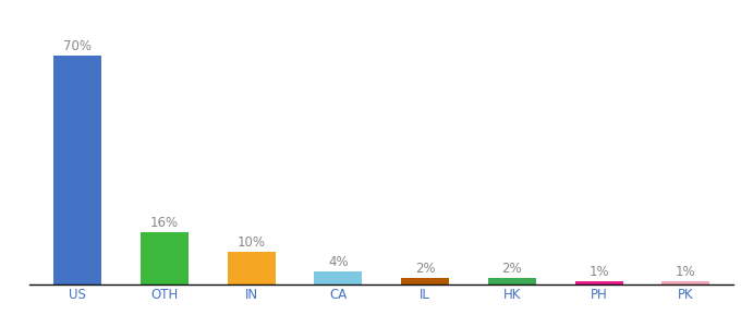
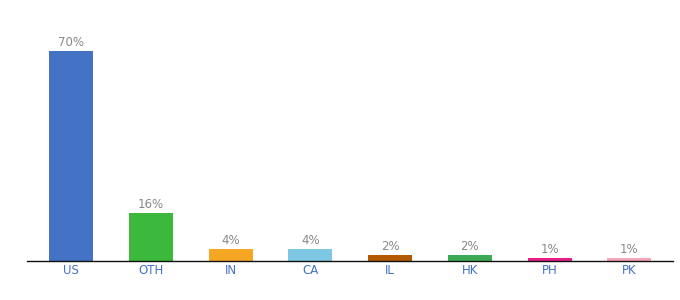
IN: 10% -> 4%
